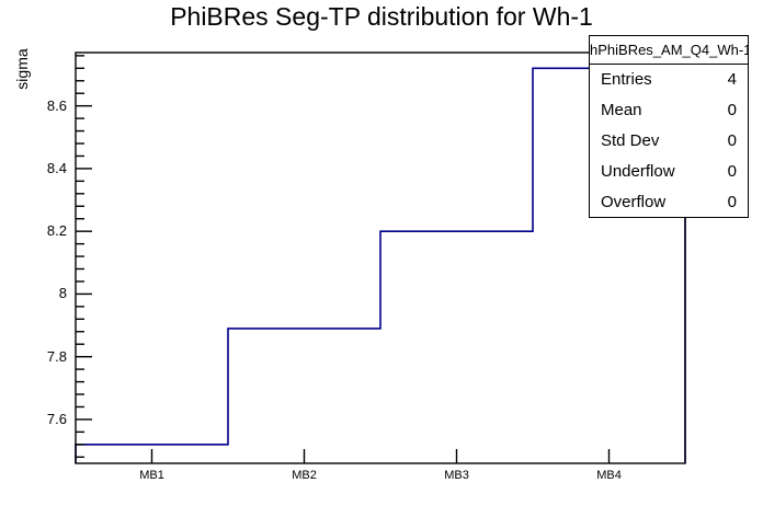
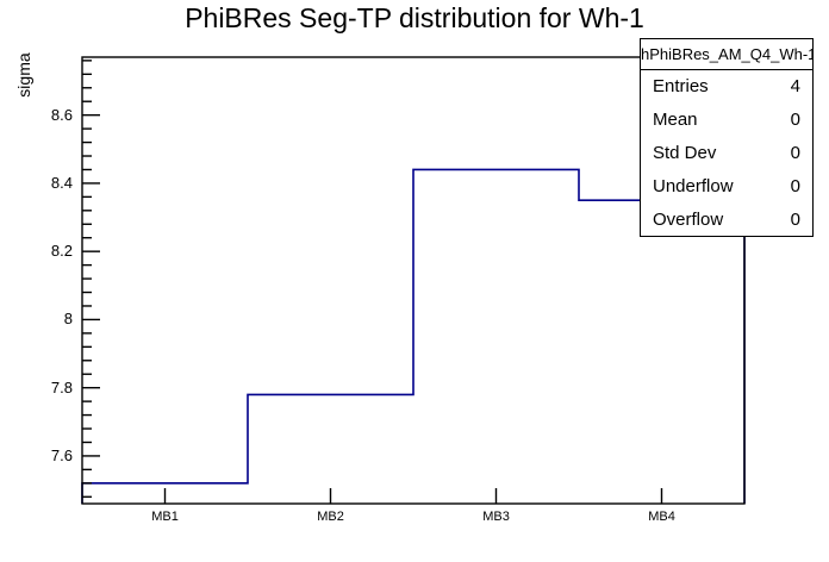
MB2: 7.89 -> 7.78
MB3: 8.20 -> 8.44
MB4: 8.72 -> 8.35
